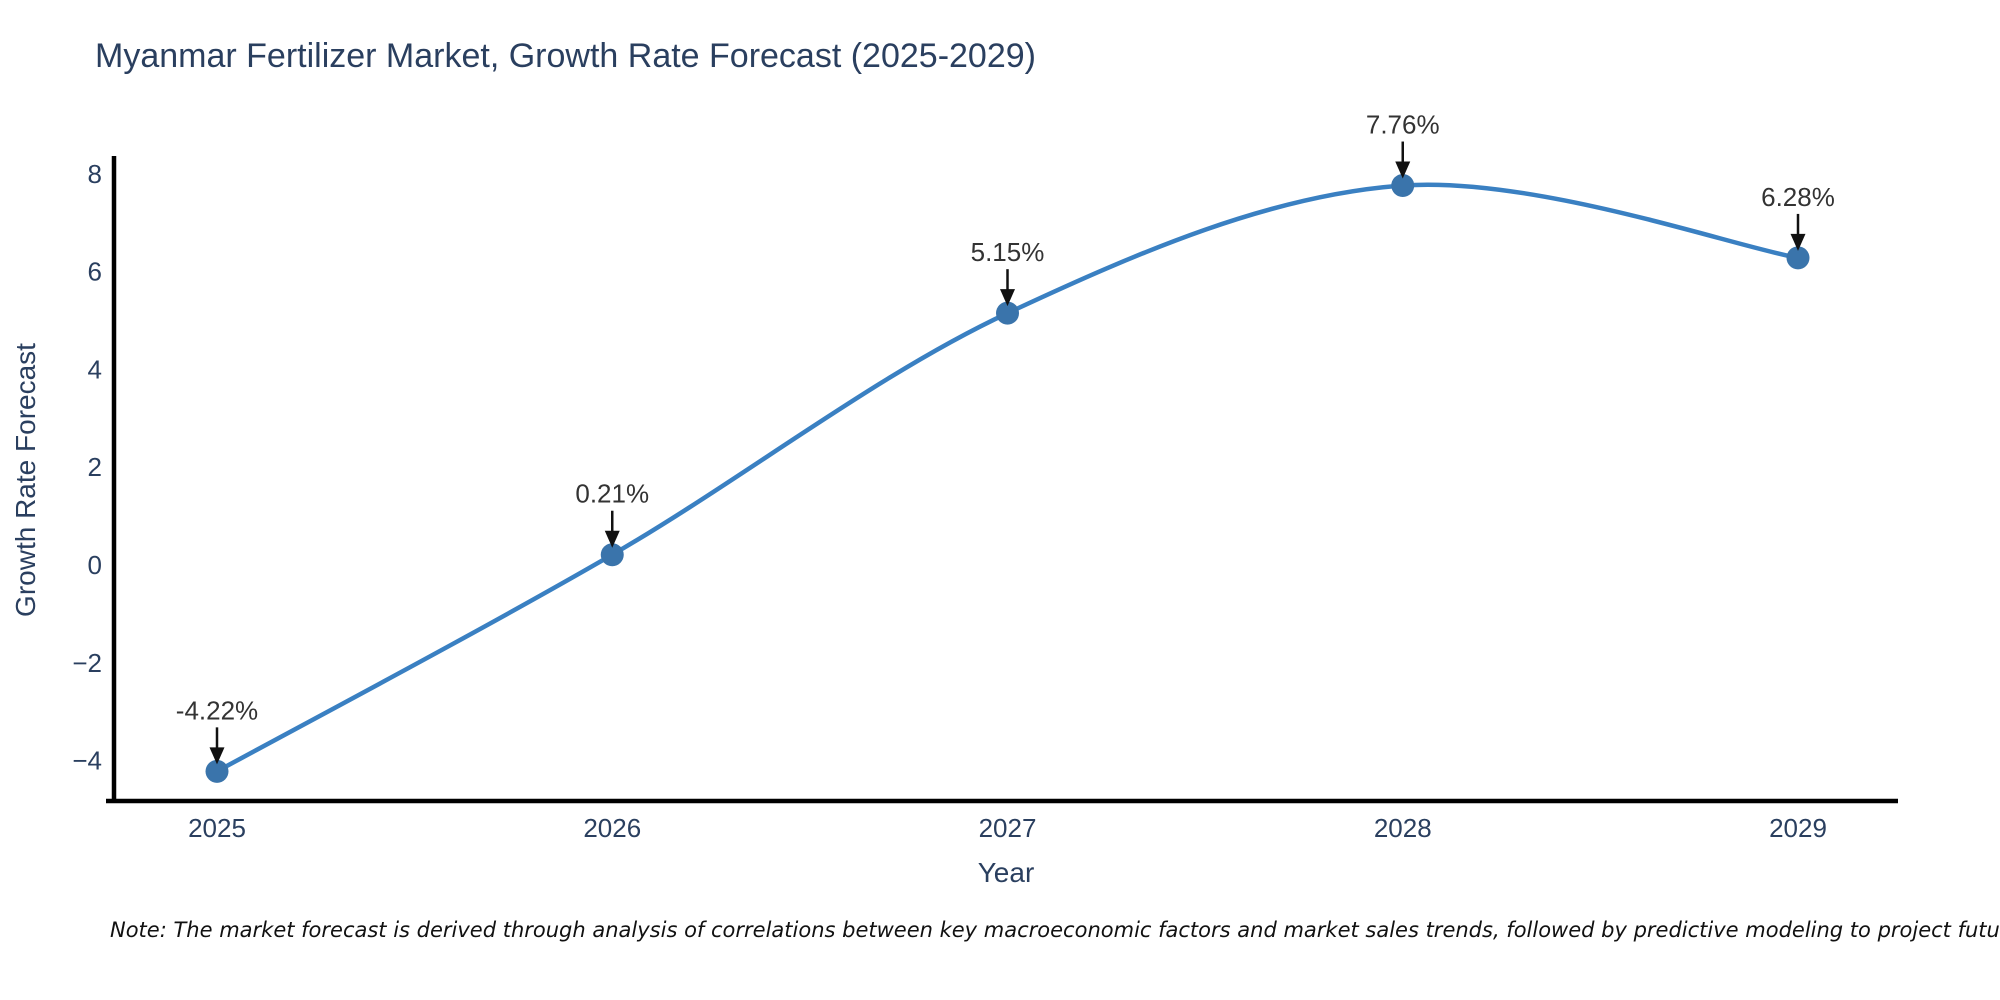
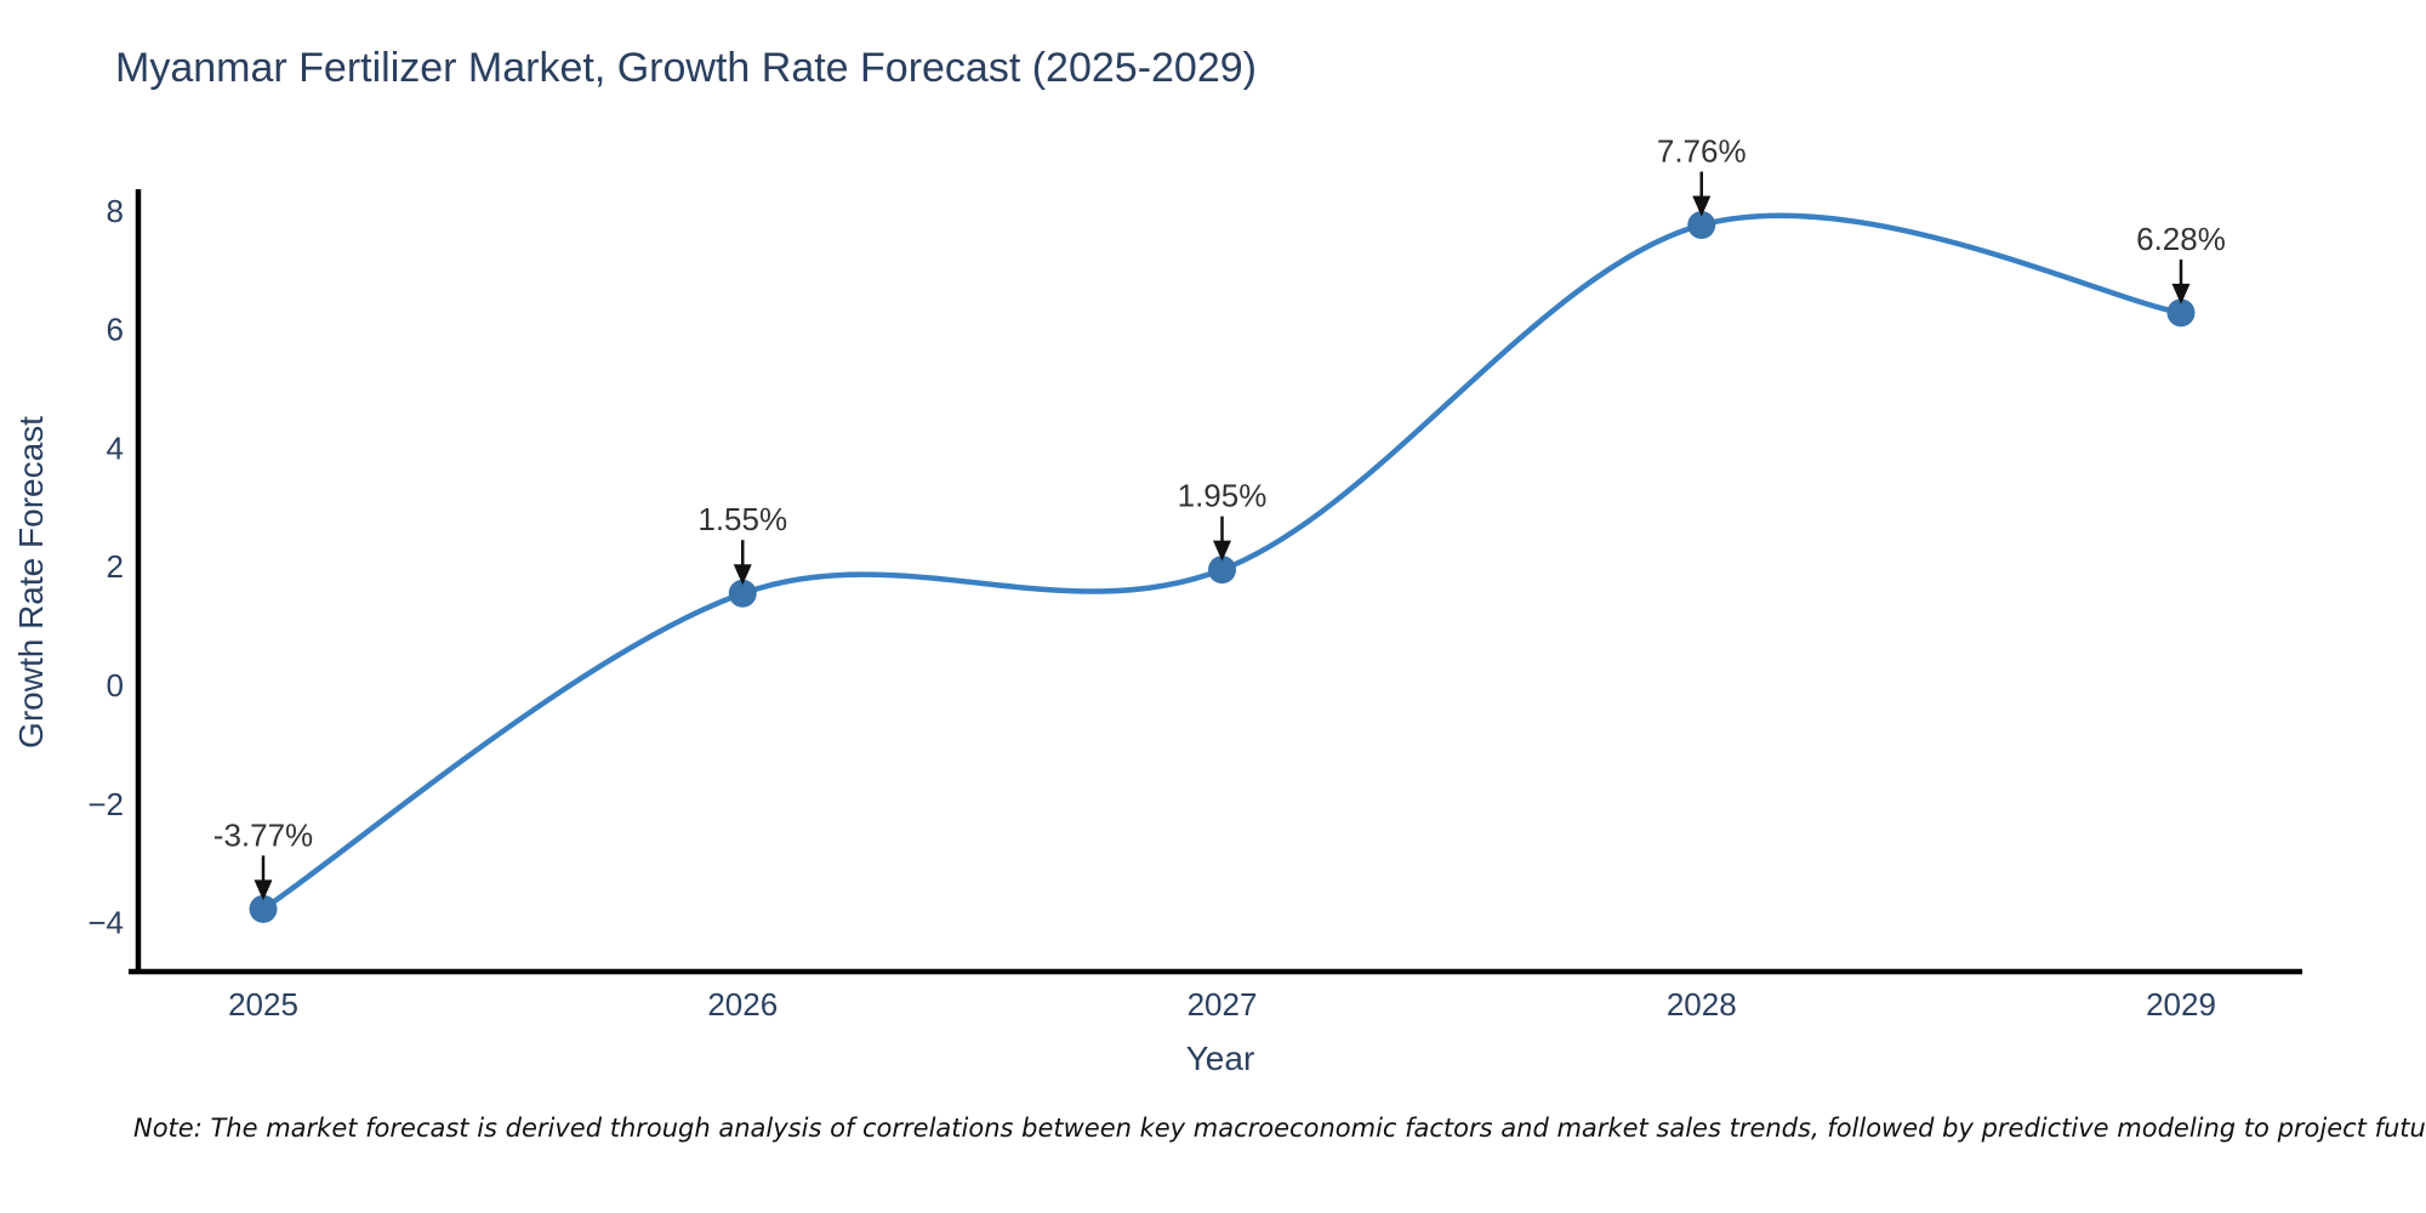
2025: -4.22% -> -3.77%
2026: 0.21% -> 1.55%
2027: 5.15% -> 1.95%
